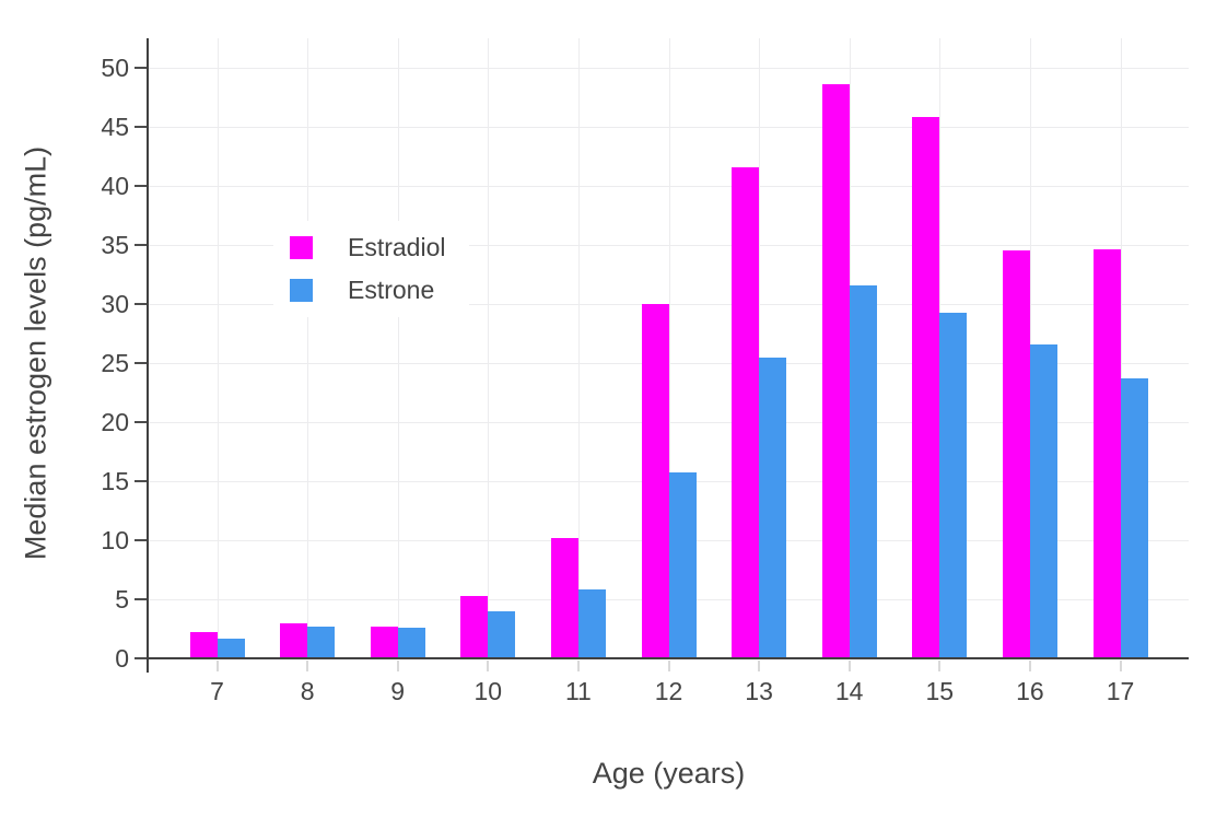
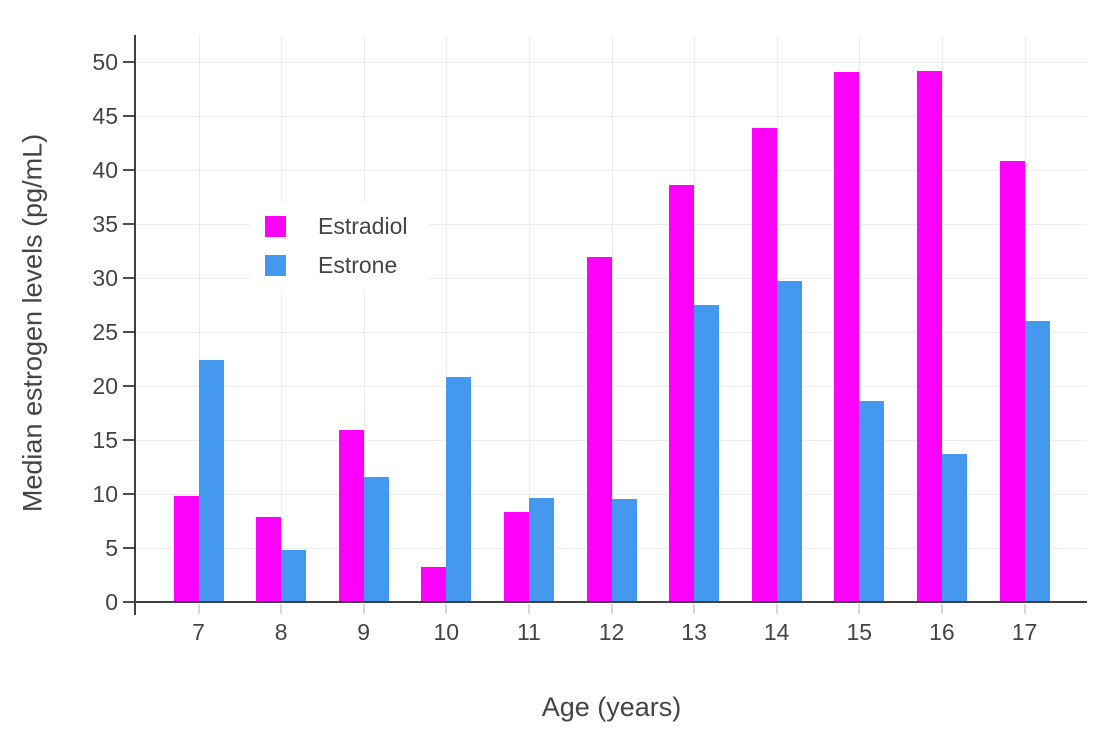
Estradiol/7: 2.2 -> 9.8
Estrone/7: 1.7 -> 22.4
Estradiol/8: 3.0 -> 7.9
Estrone/8: 2.7 -> 4.8
Estradiol/9: 2.7 -> 15.9
Estrone/9: 2.6 -> 11.6
Estradiol/10: 5.3 -> 3.2
Estrone/10: 4.0 -> 20.8
Estradiol/11: 10.2 -> 8.3
Estrone/11: 5.8 -> 9.6
Estradiol/12: 30.0 -> 31.9
Estrone/12: 15.7 -> 9.5
Estradiol/13: 41.6 -> 38.6
Estrone/13: 25.5 -> 27.5
Estradiol/14: 48.6 -> 43.9
Estrone/14: 31.6 -> 29.7
Estradiol/15: 45.8 -> 49.1
Estrone/15: 29.3 -> 18.6
Estradiol/16: 34.5 -> 49.2
Estrone/16: 26.6 -> 13.7
Estradiol/17: 34.6 -> 40.8
Estrone/17: 23.7 -> 26.0
